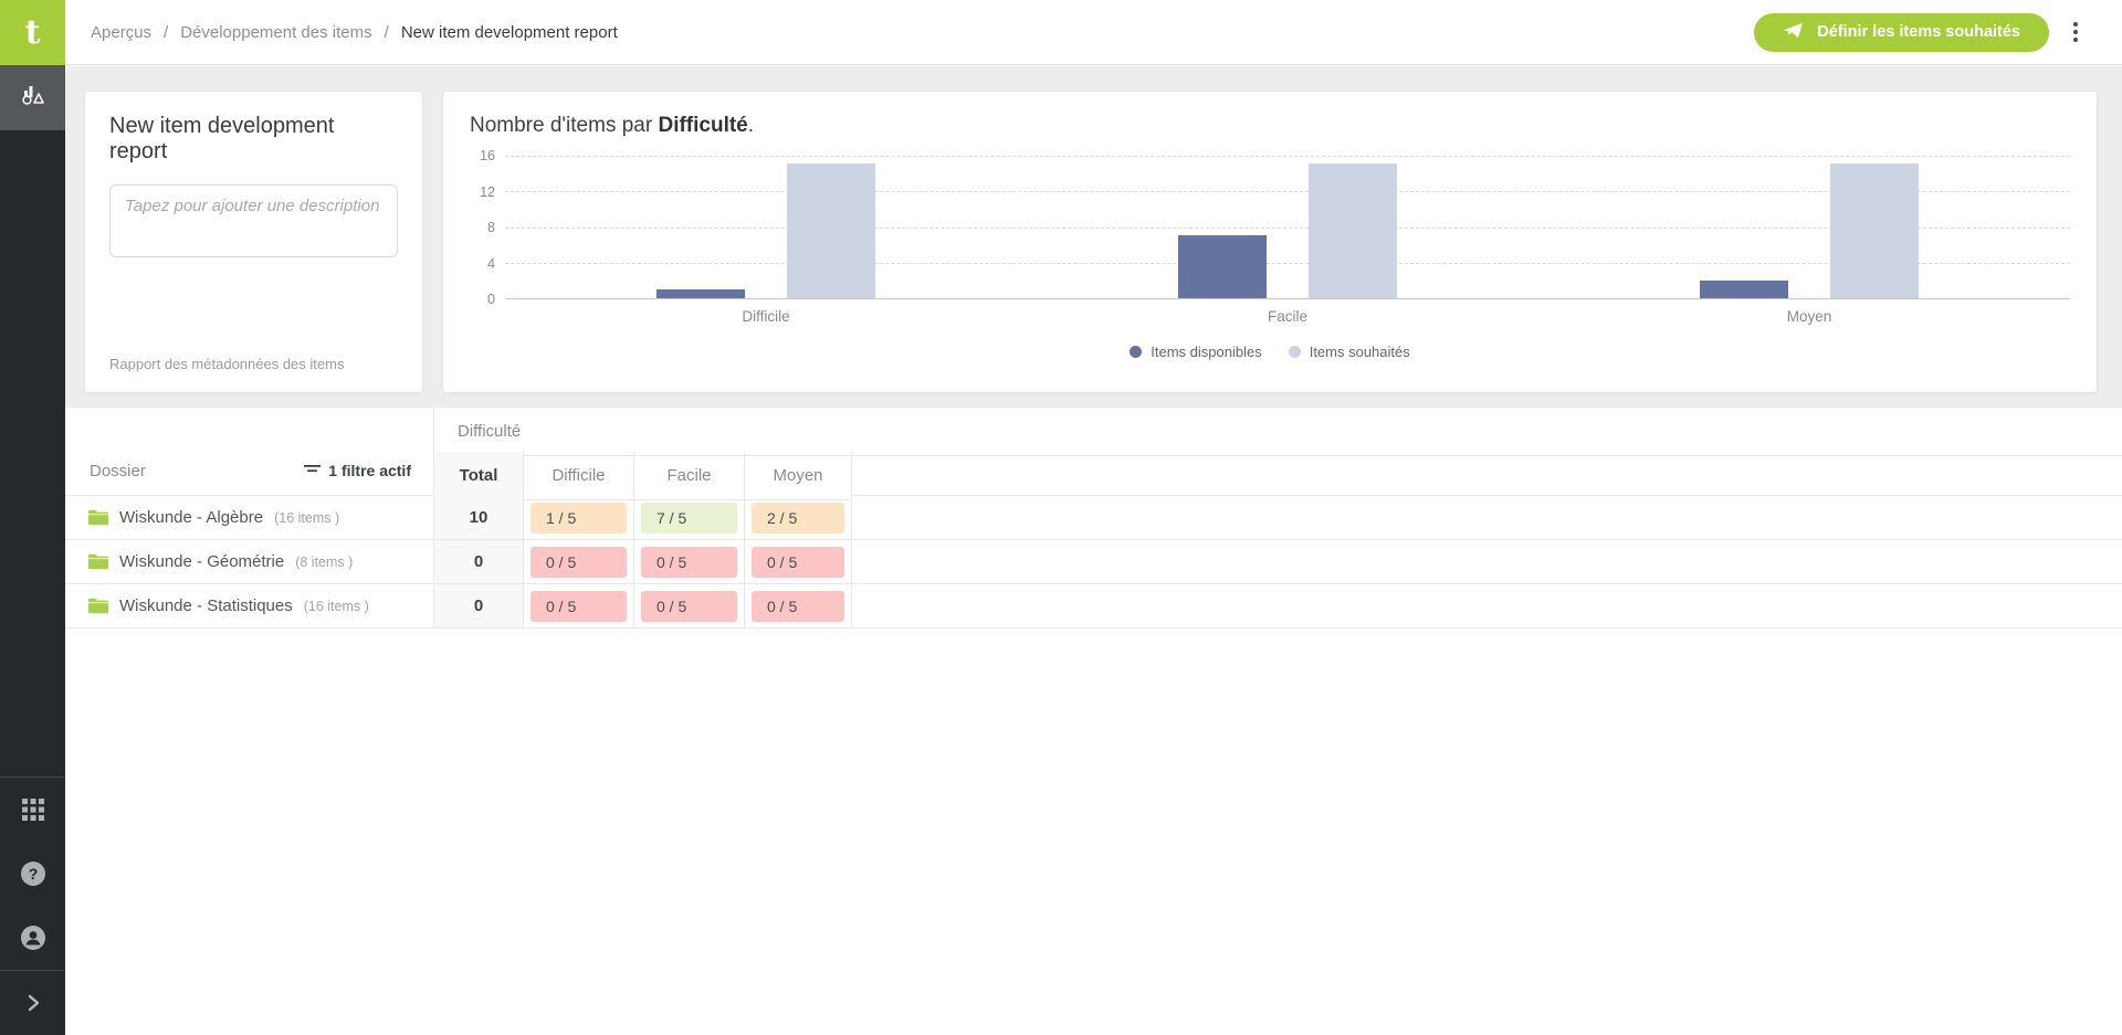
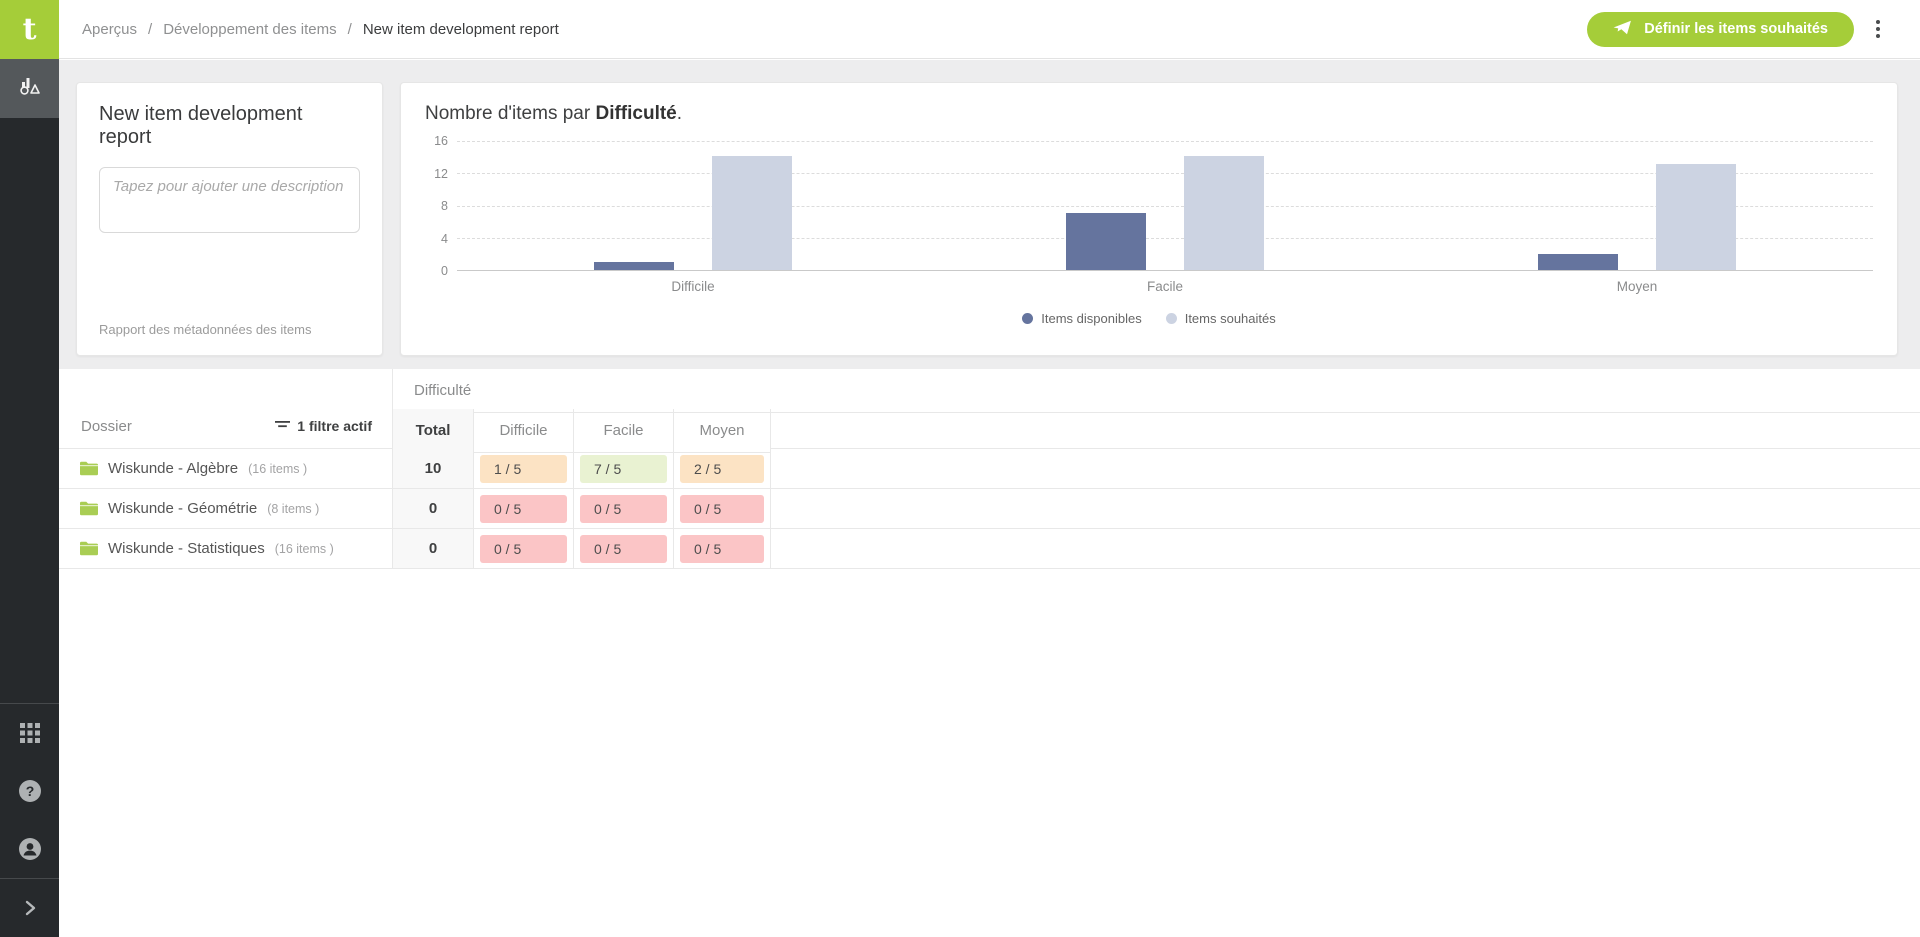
Items souhaités/Difficile: 15 -> 14
Items souhaités/Facile: 15 -> 14
Items souhaités/Moyen: 15 -> 13
